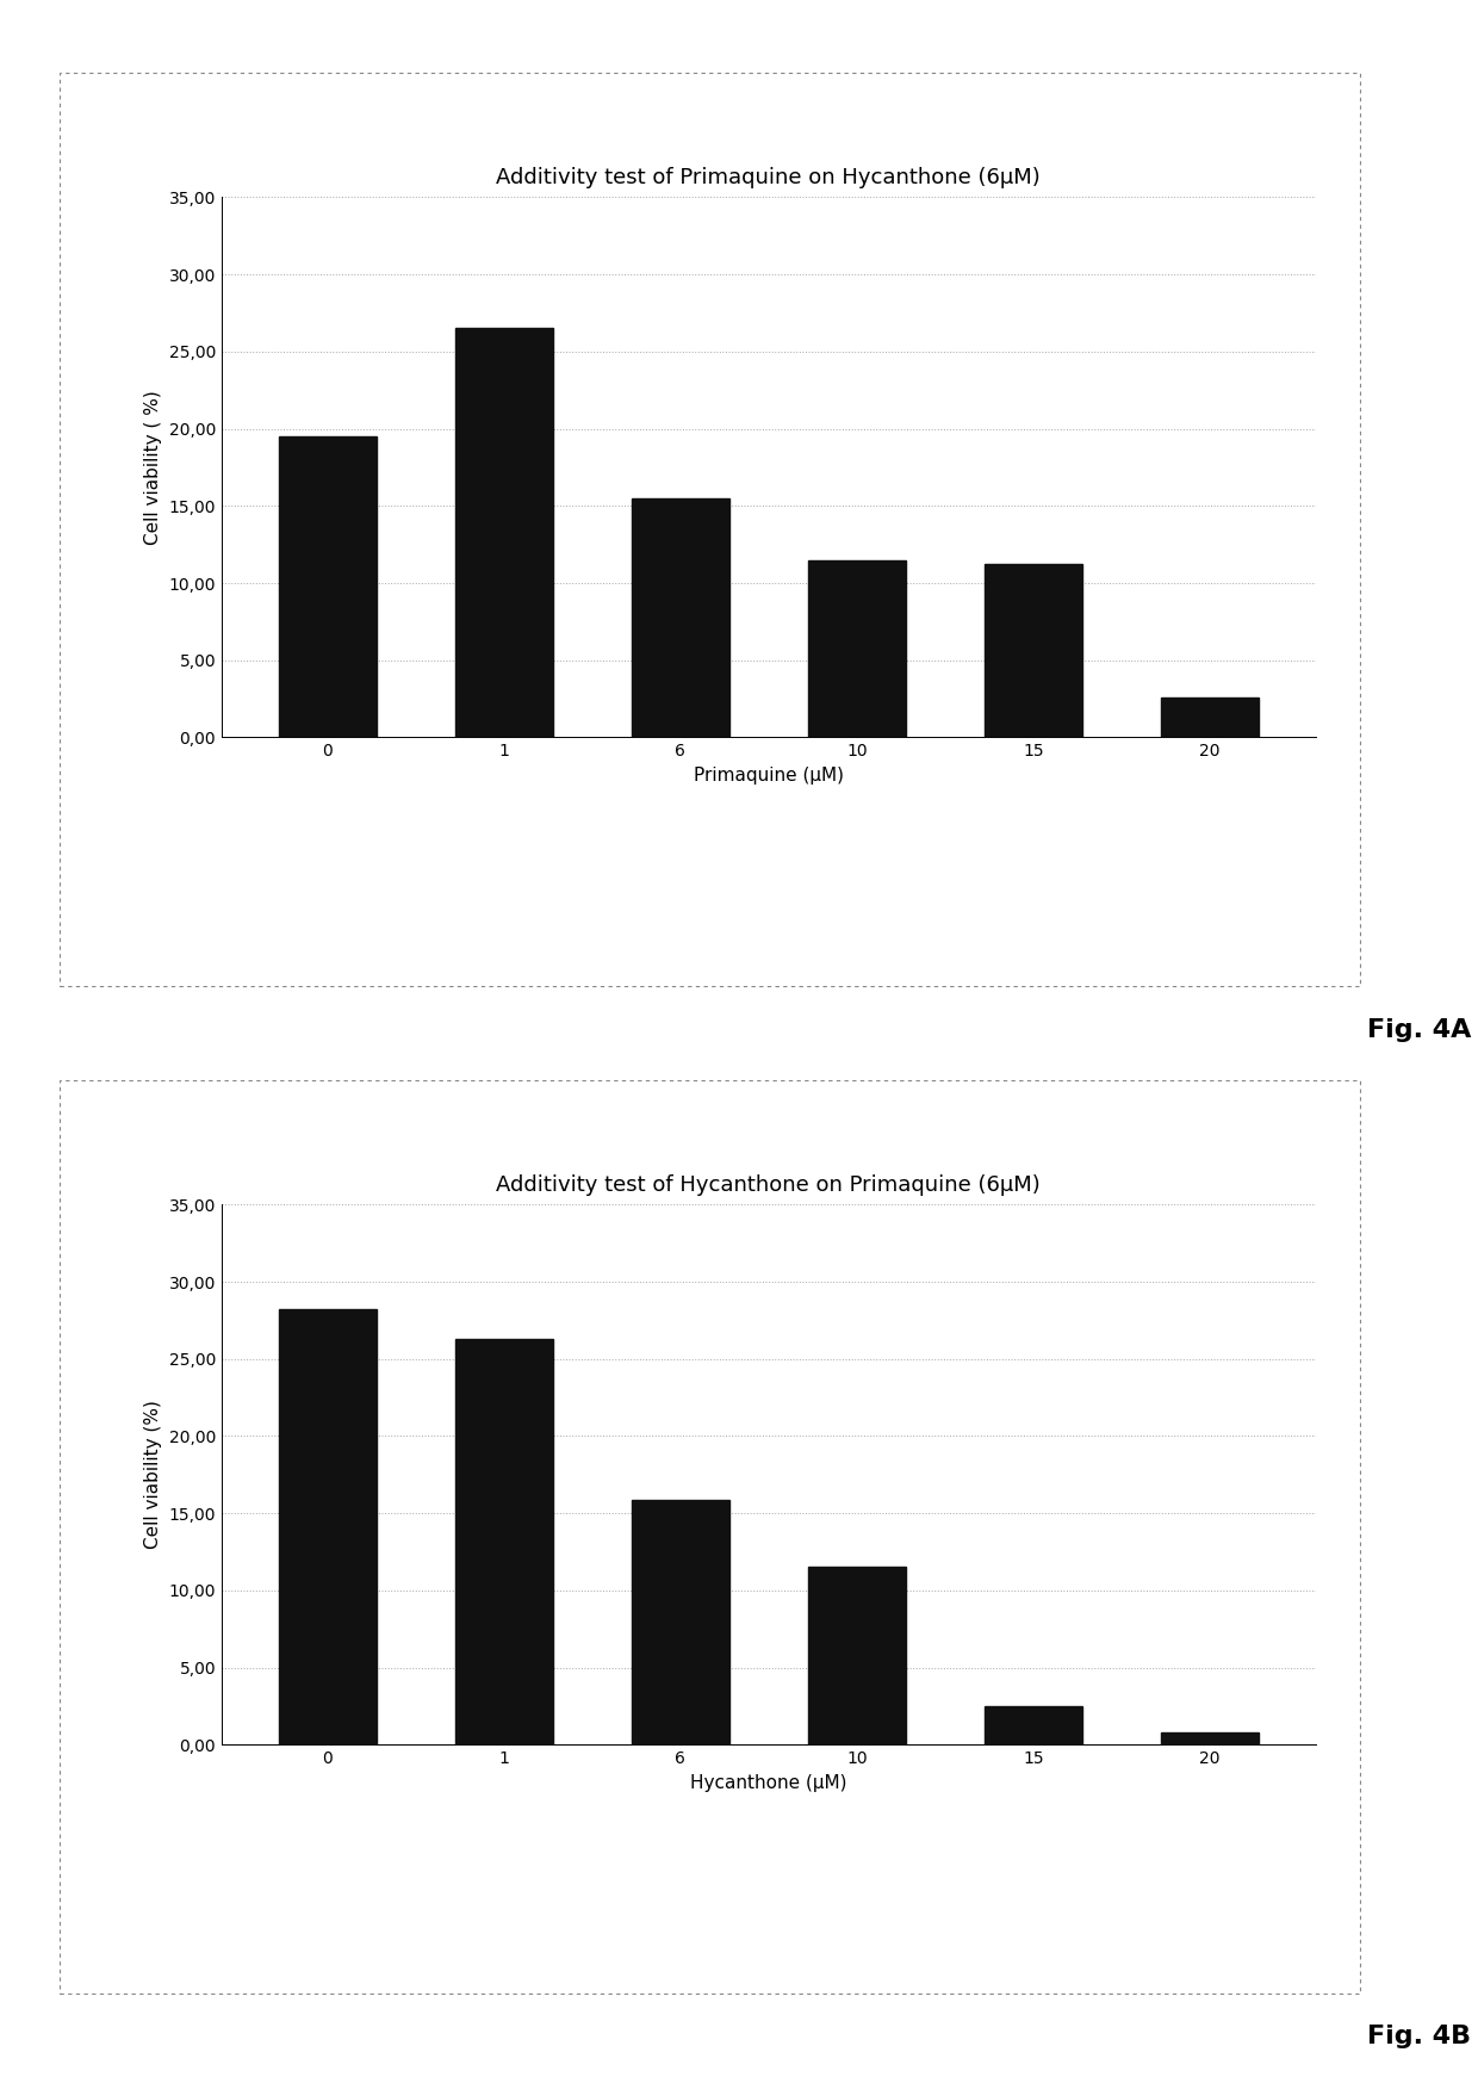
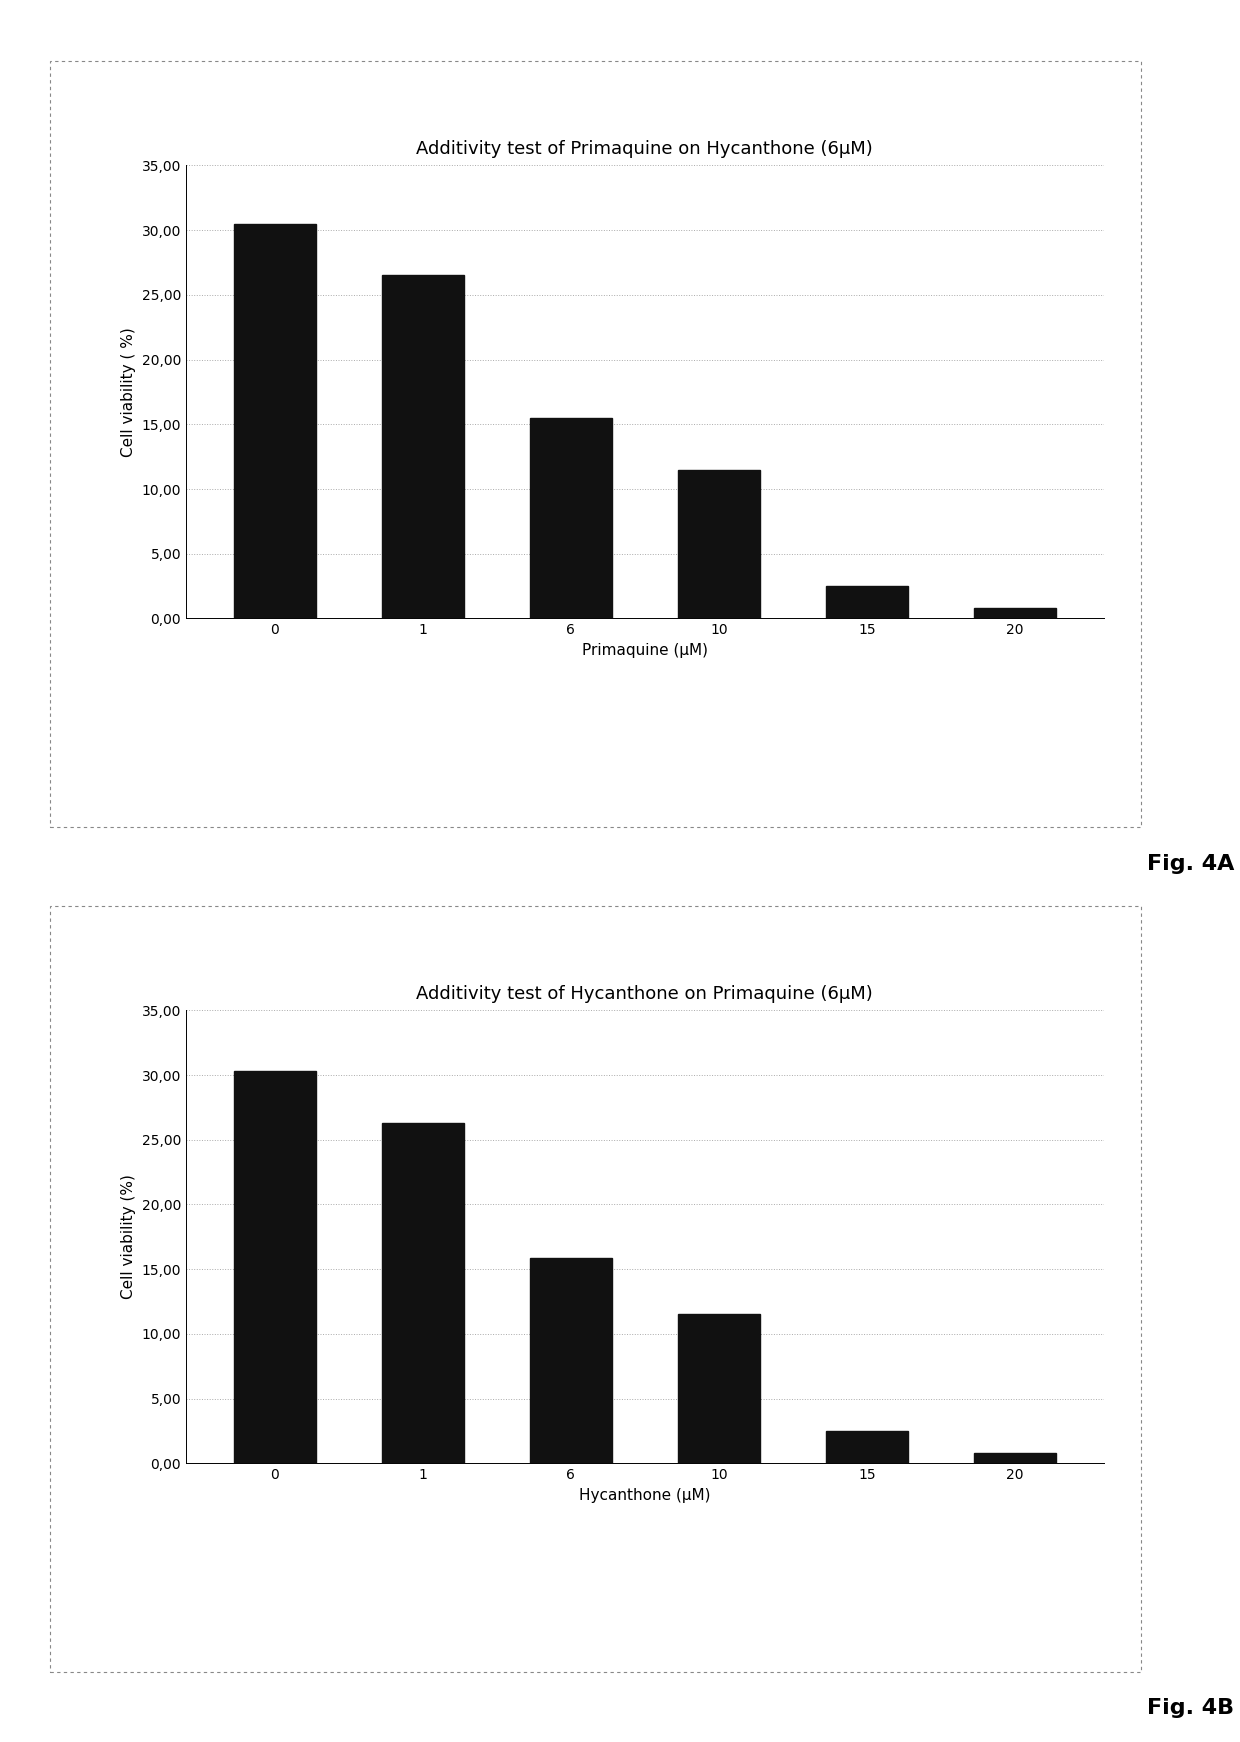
Additivity test of Primaquine on Hycanthone (6μM)/0: 19,5 -> 30,5
Additivity test of Primaquine on Hycanthone (6μM)/15: 11,2 -> 2,5
Additivity test of Primaquine on Hycanthone (6μM)/20: 2,6 -> 0,8
Additivity test of Hycanthone on Primaquine (6μM)/0: 28,2 -> 30,3
